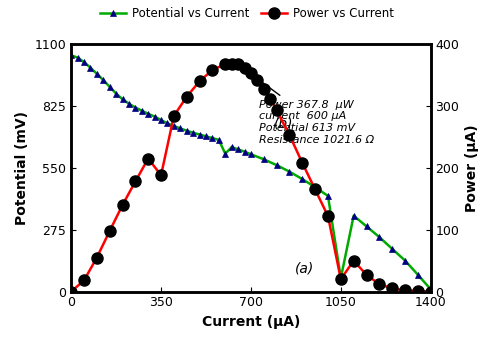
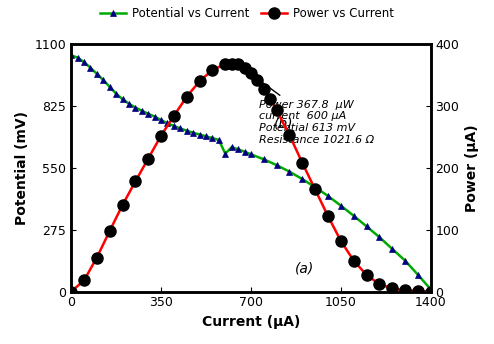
Power vs Current/350: 188 -> 252
Potential vs Current/1050: 60 -> 382
Power vs Current/1050: 20 -> 82
